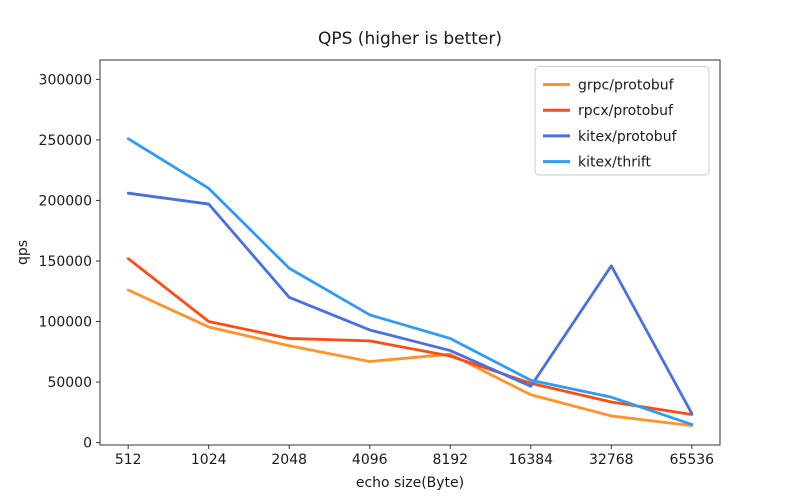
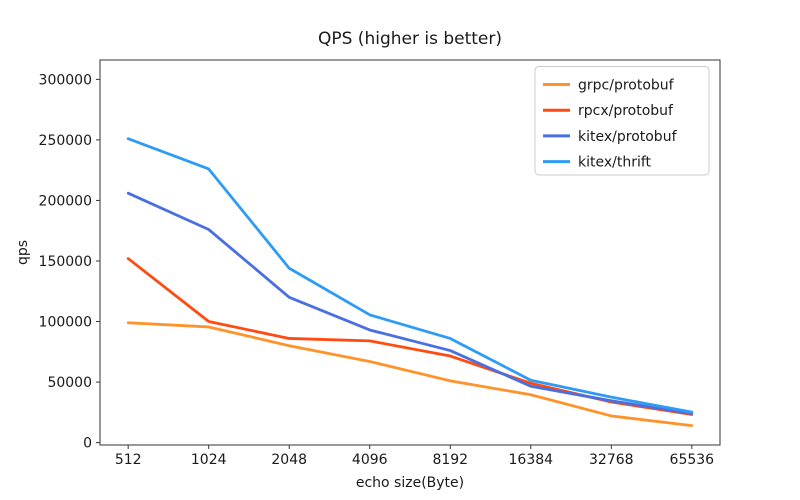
grpc/protobuf/512: 126000 -> 99000
kitex/protobuf/1024: 197000 -> 176000
kitex/thrift/1024: 210000 -> 226000
grpc/protobuf/8192: 73000 -> 51000
kitex/protobuf/32768: 146000 -> 34000
kitex/thrift/65536: 15000 -> 25000
